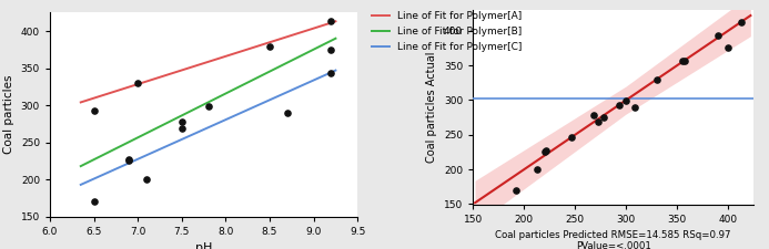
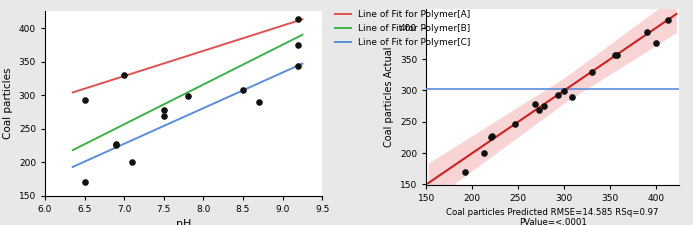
8.5: 379 -> 308
